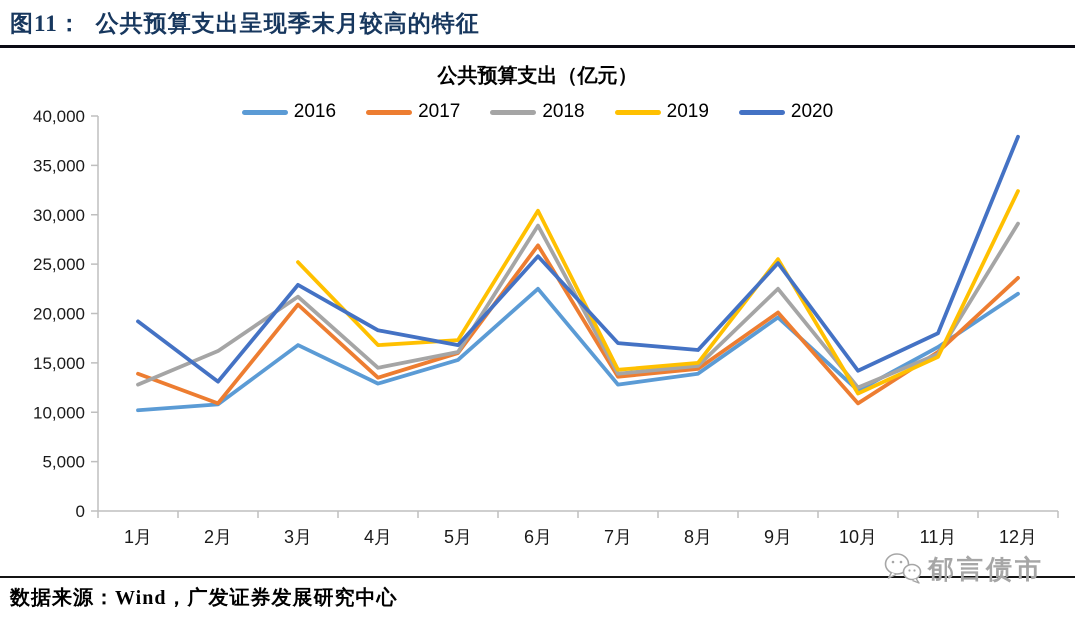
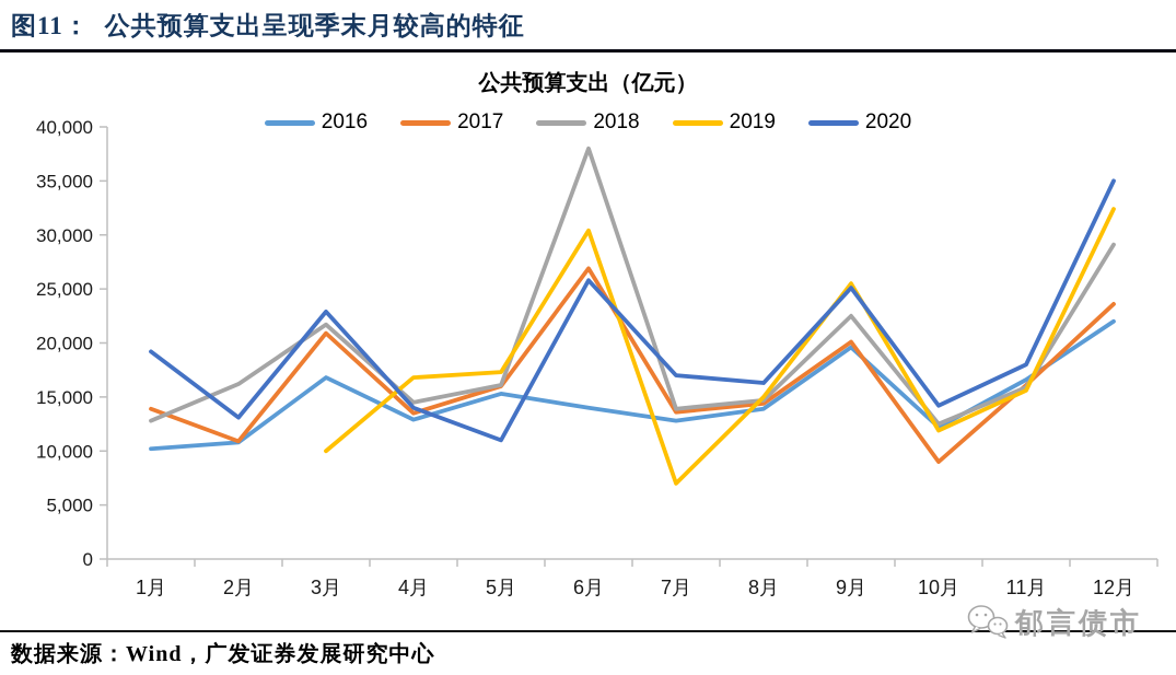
2019/3月: 25000 -> 10000
2020/4月: 18000 -> 14000
2020/5月: 17000 -> 11000
2016/6月: 22000 -> 14000
2018/6月: 29000 -> 38000
2019/7月: 14000 -> 7000
2017/10月: 11000 -> 9000
2020/12月: 38000 -> 35000
